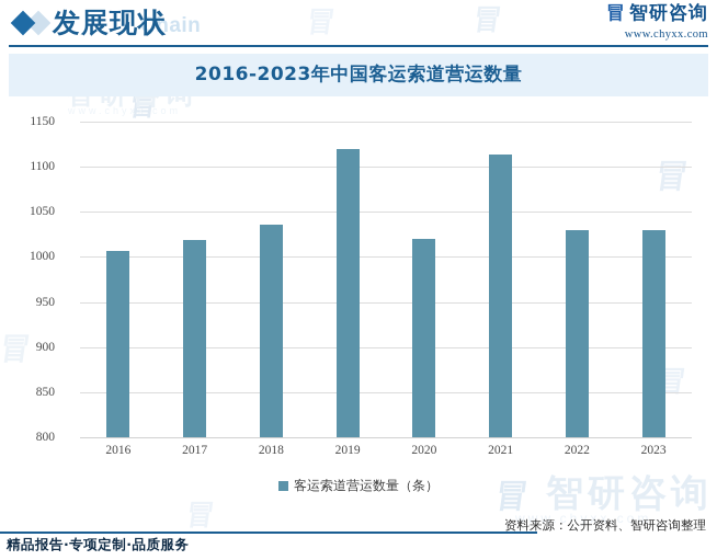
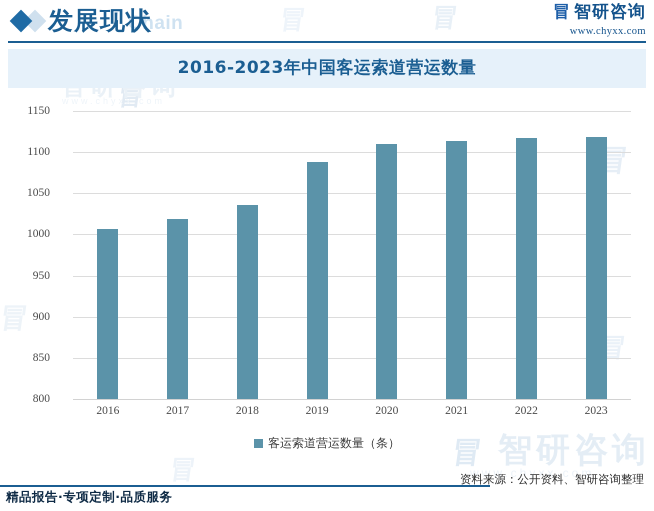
2019: 1120 -> 1090
2020: 1020 -> 1110
2022: 1030 -> 1120
2023: 1030 -> 1120
